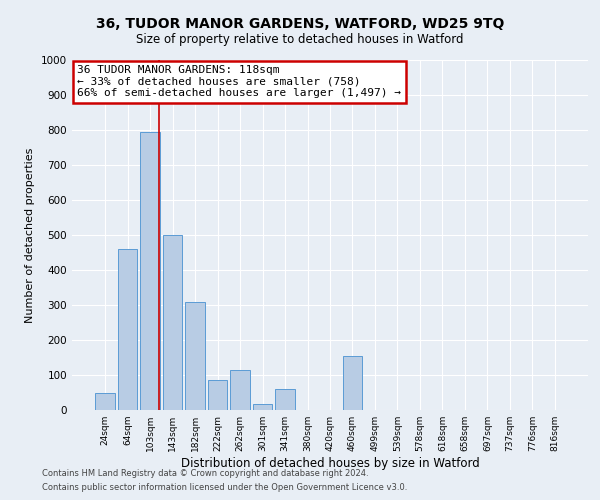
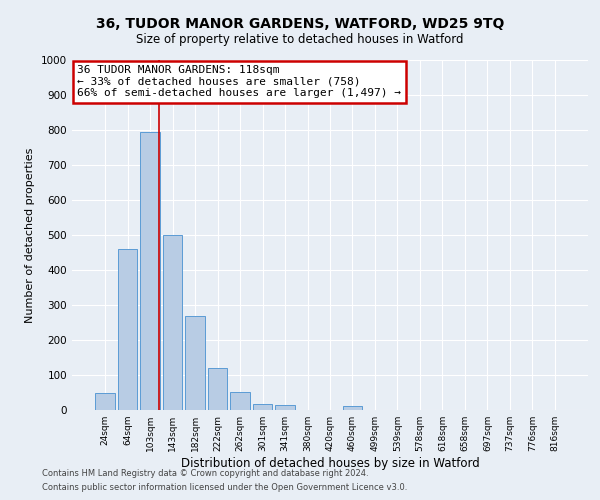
182sqm: 310 -> 270
222sqm: 85 -> 120
262sqm: 115 -> 52
341sqm: 60 -> 13
460sqm: 155 -> 12
